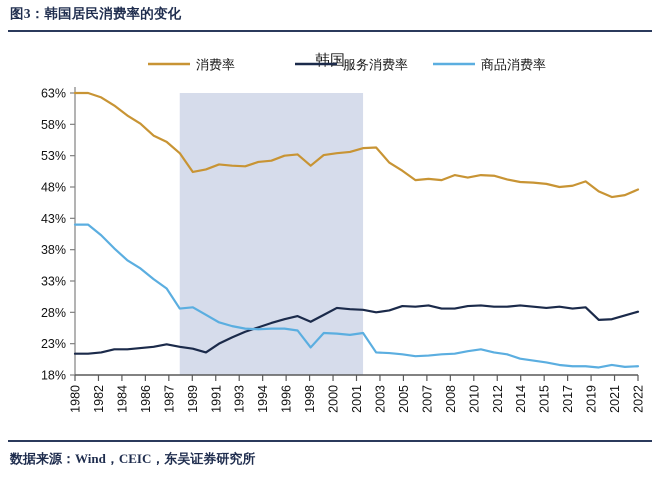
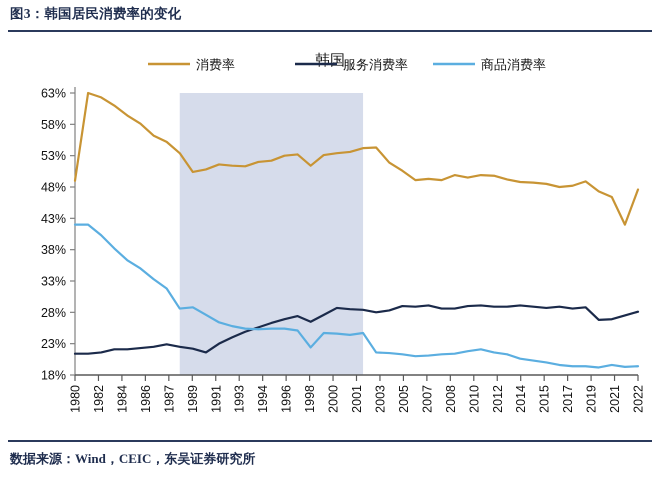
消费率/1980: 63% -> 49%
消费率/2022: 47% -> 42%
